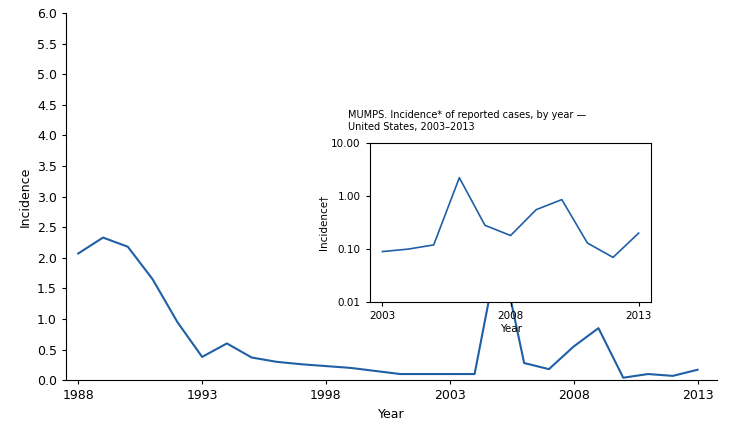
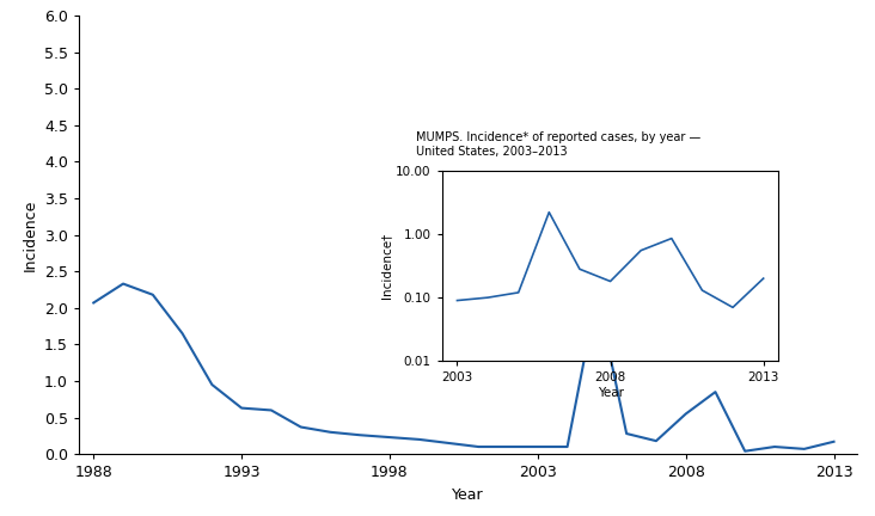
1993: 0.38 -> 0.63
